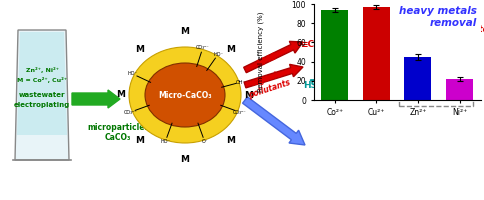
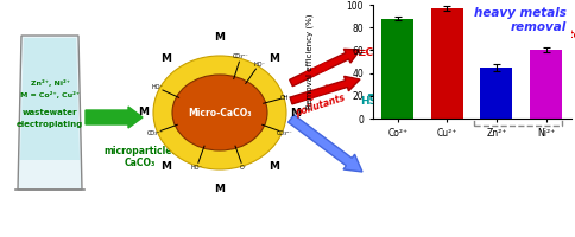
Co²⁺: 94 -> 88
Ni²⁺: 22 -> 60
